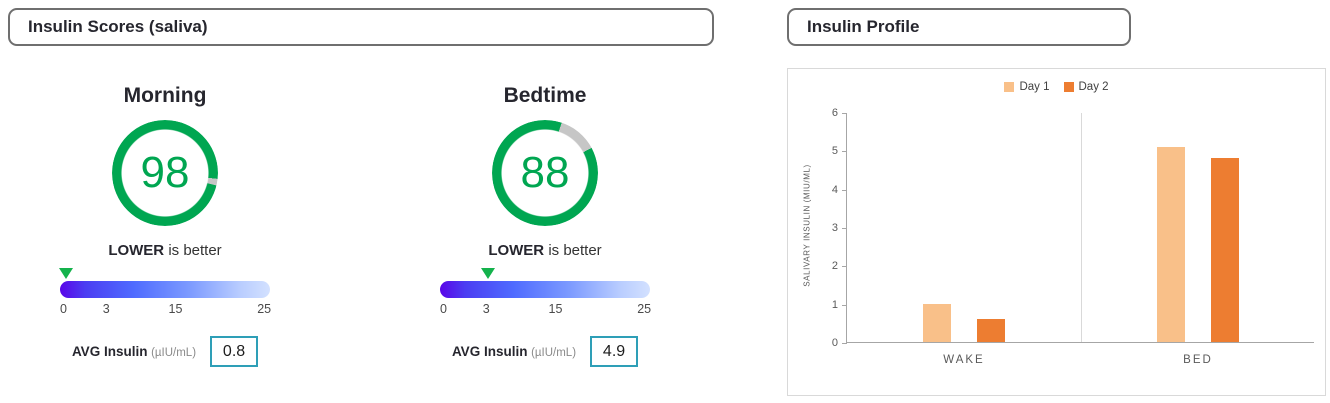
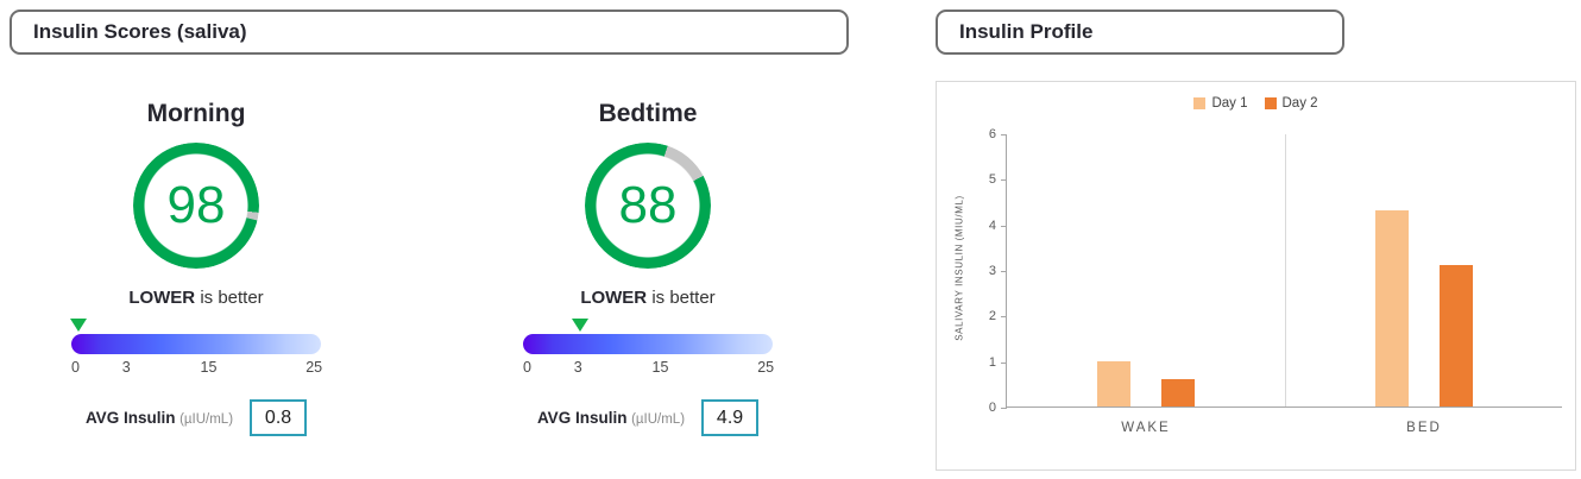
Day 1/BED: 5.1 -> 4.3
Day 2/BED: 4.8 -> 3.1
